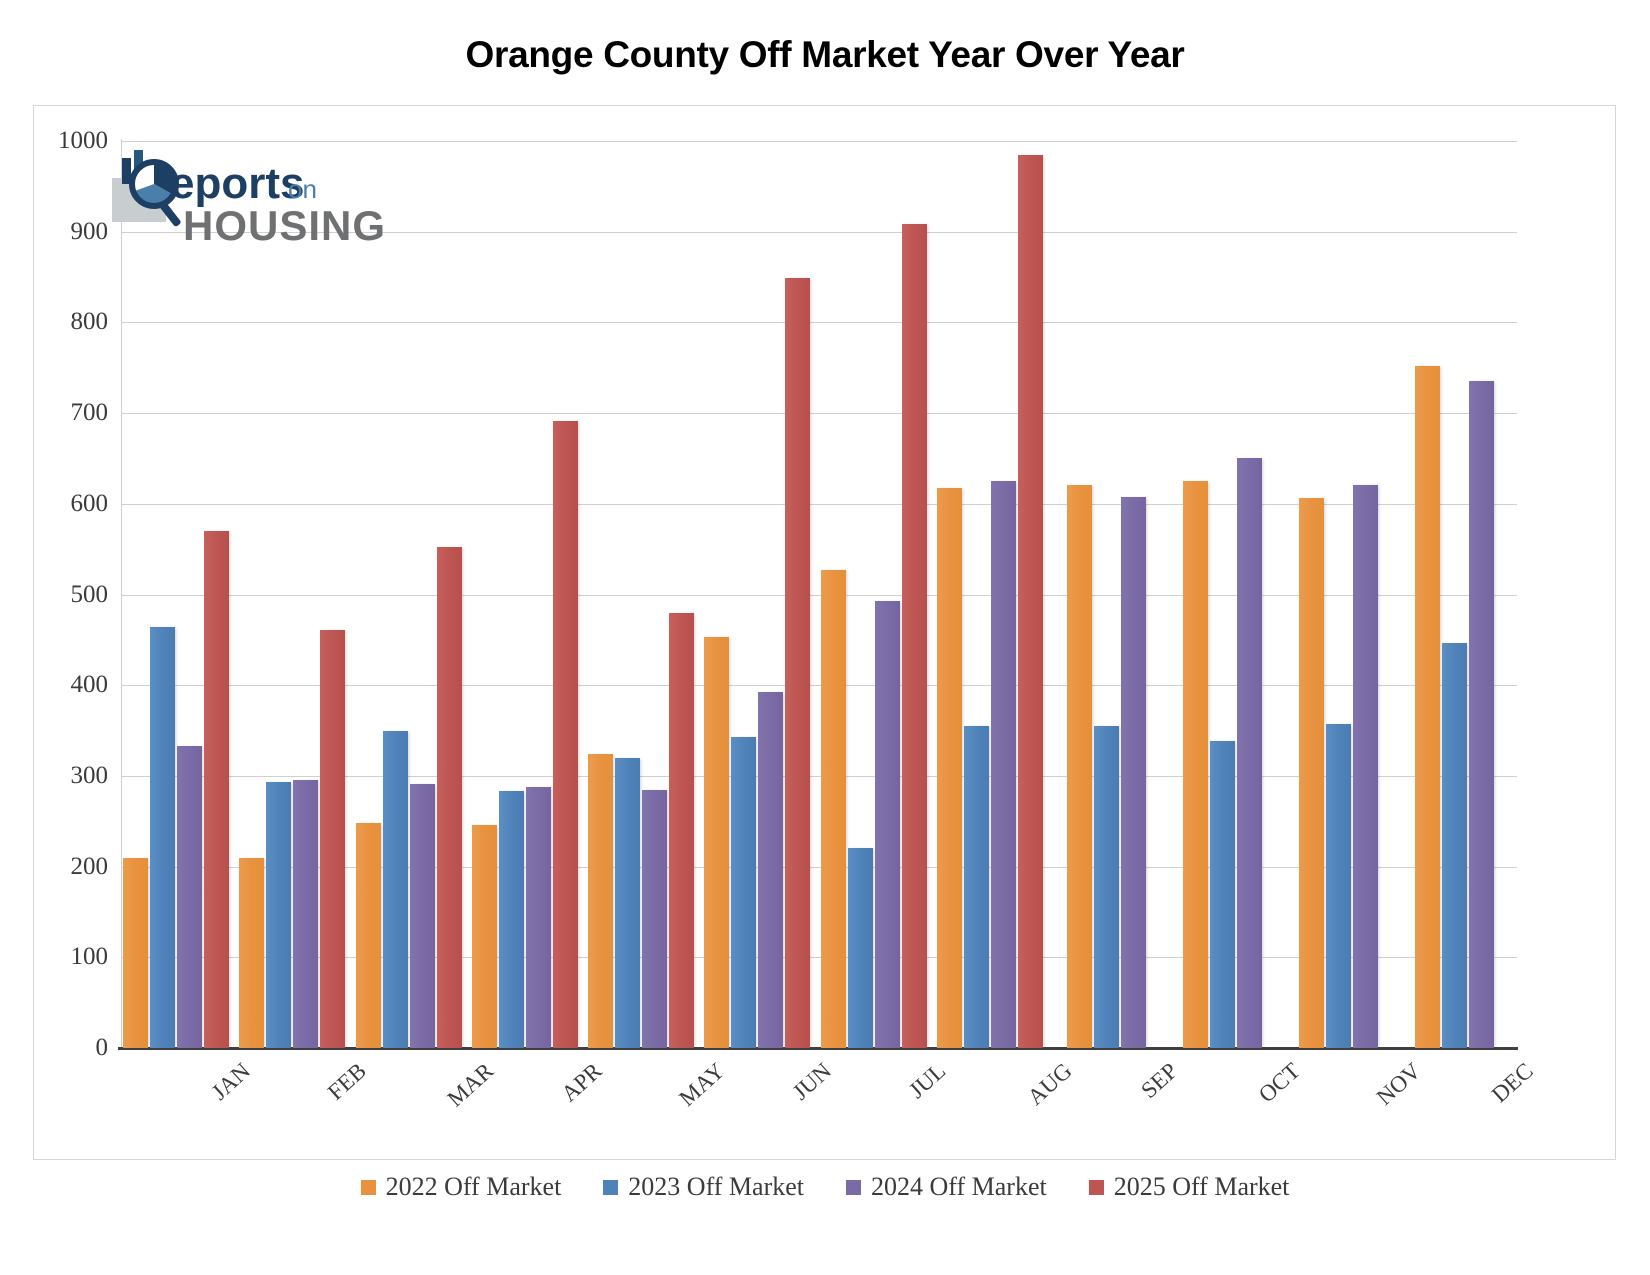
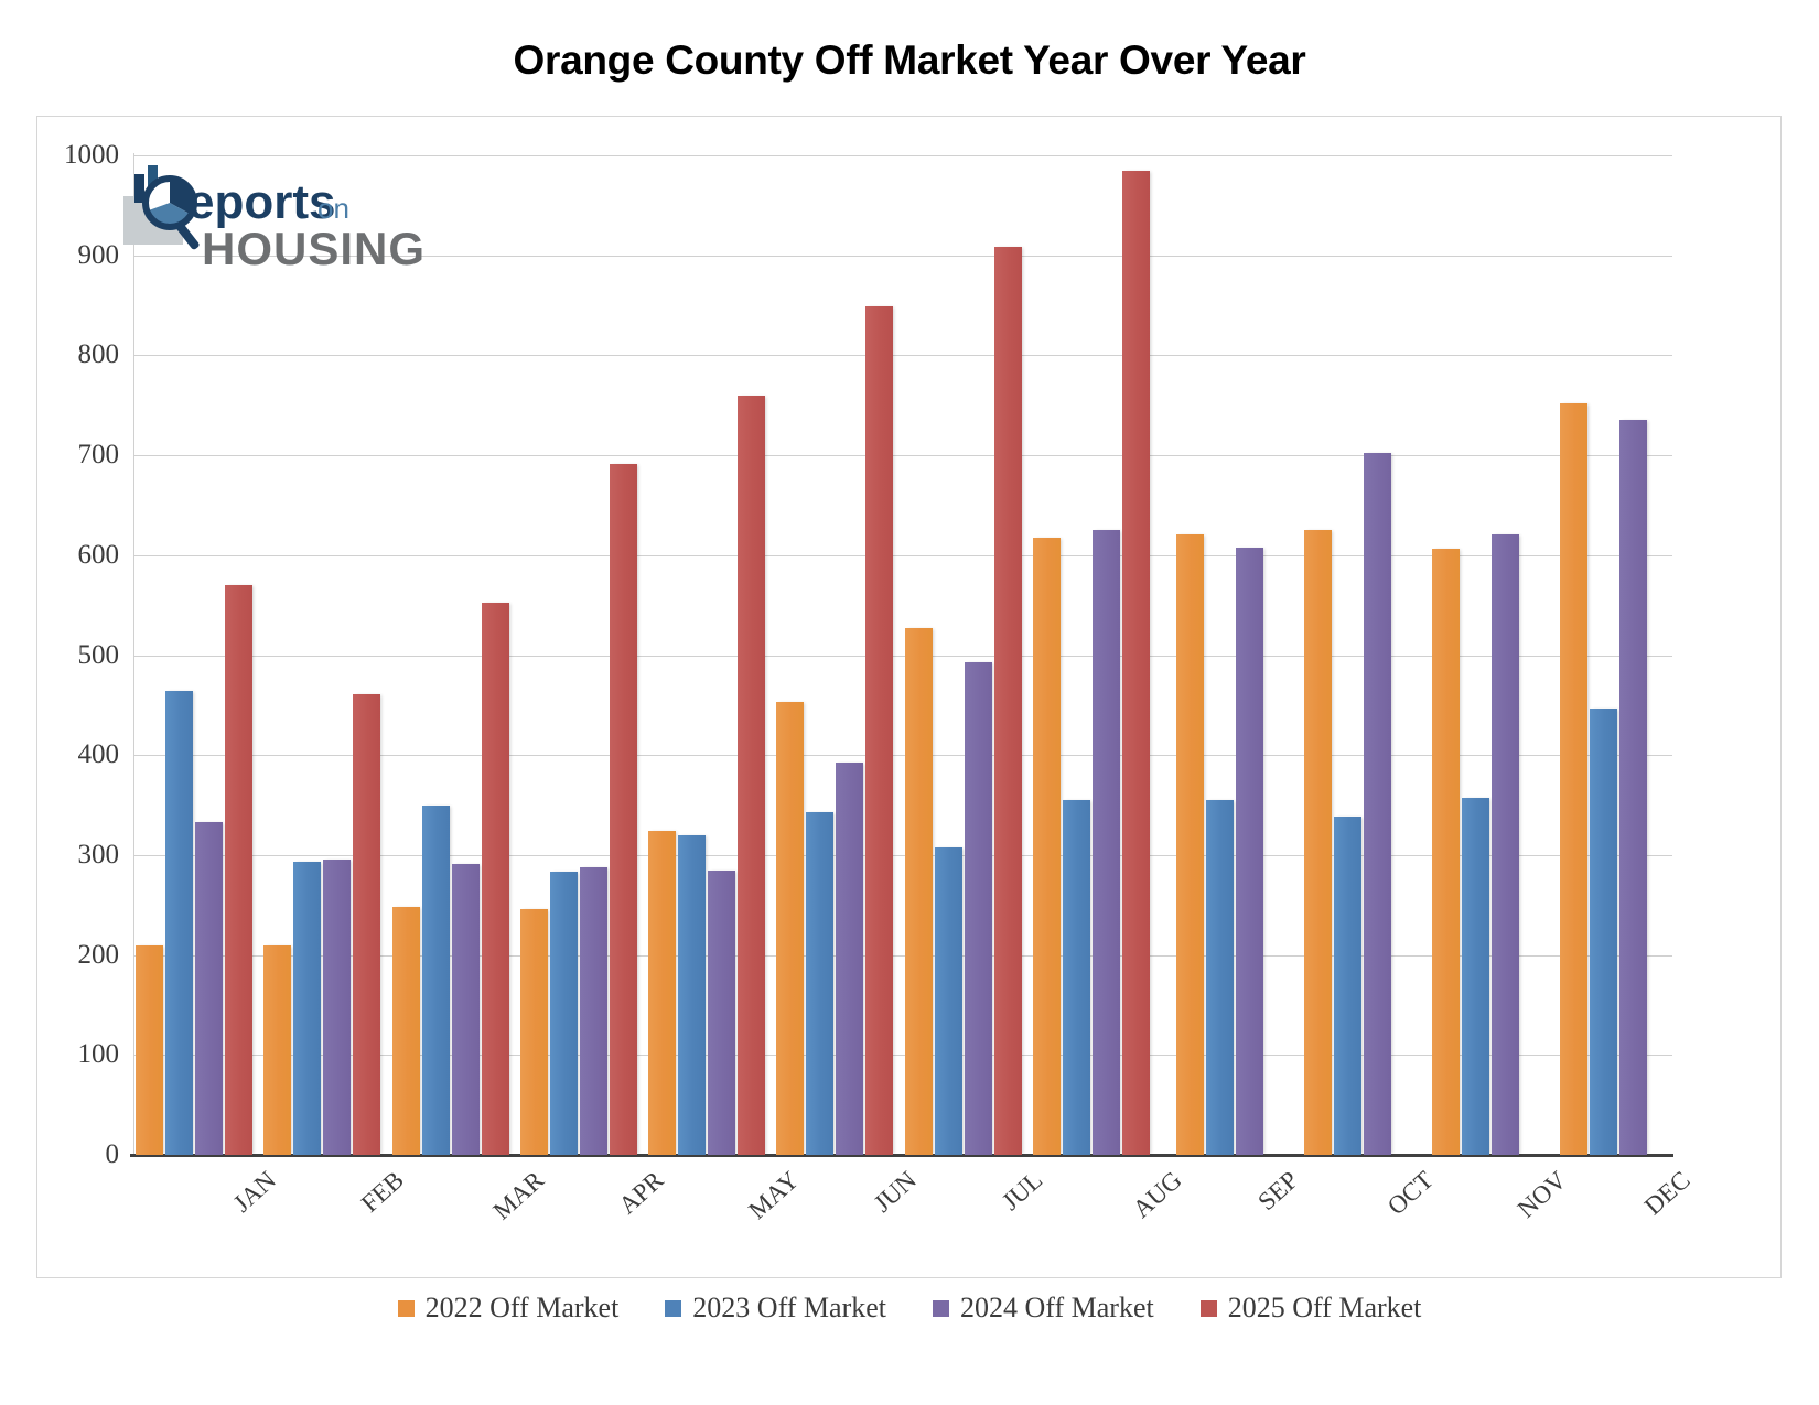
2025 Off Market/MAY: 480 -> 760
2023 Off Market/JUL: 220 -> 310
2024 Off Market/OCT: 650 -> 700
